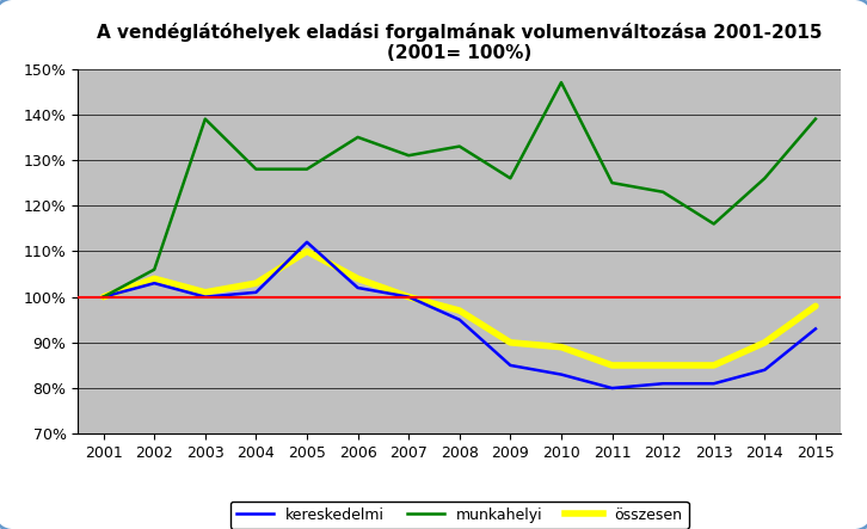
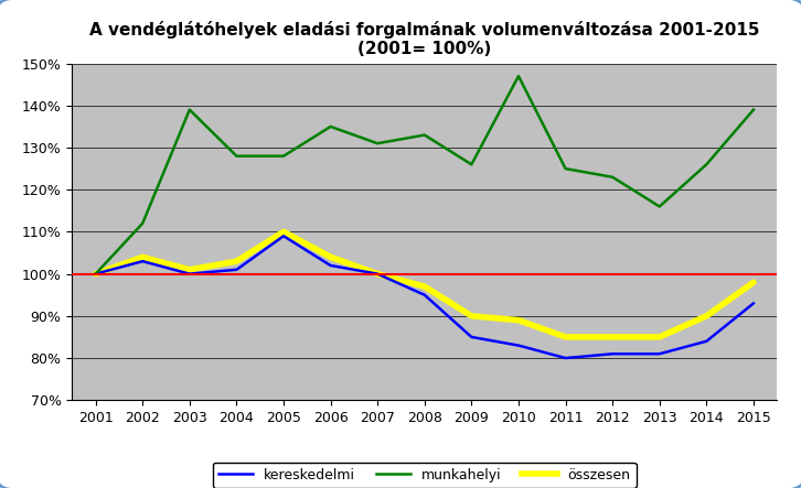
munkahelyi/2002: 106% -> 112%
kereskedelmi/2005: 112% -> 109%
